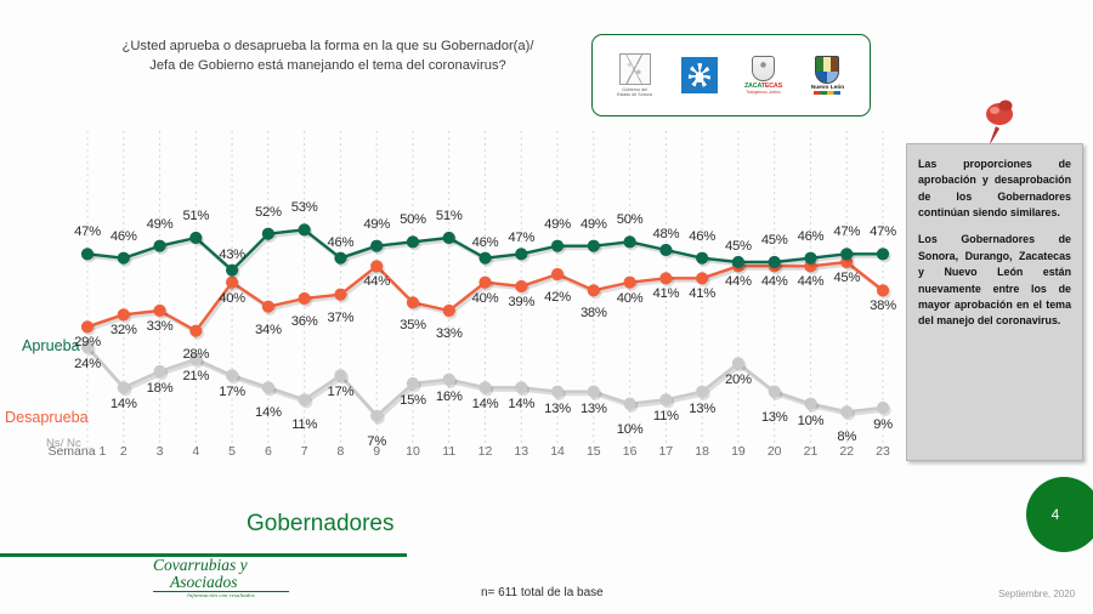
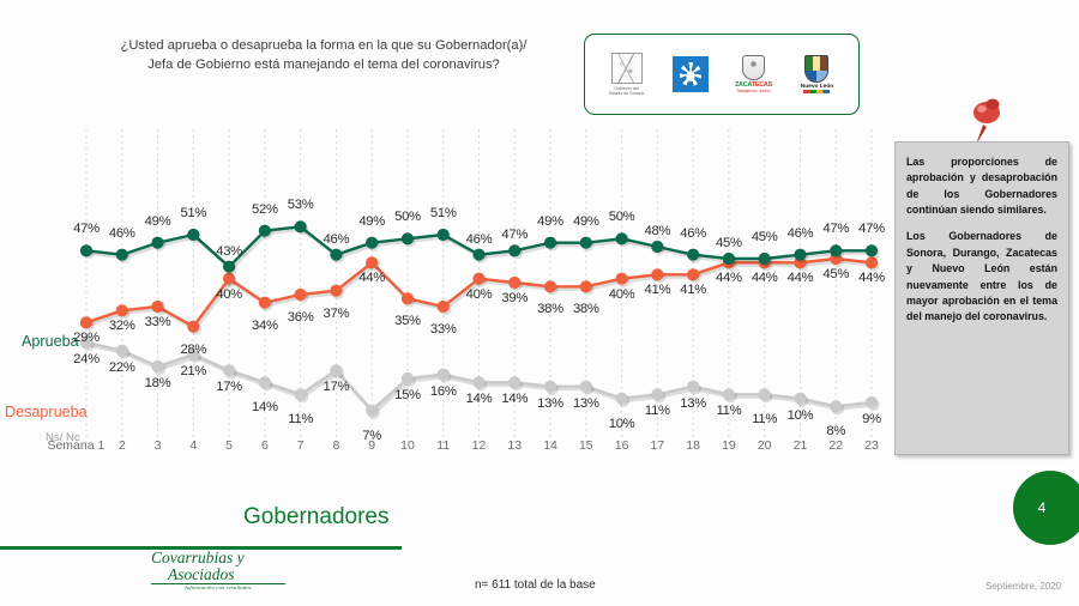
Ns/ Nc/2: 14% -> 22%
Desaprueba/14: 42% -> 38%
Ns/ Nc/19: 20% -> 11%
Ns/ Nc/20: 13% -> 11%
Desaprueba/23: 38% -> 44%
